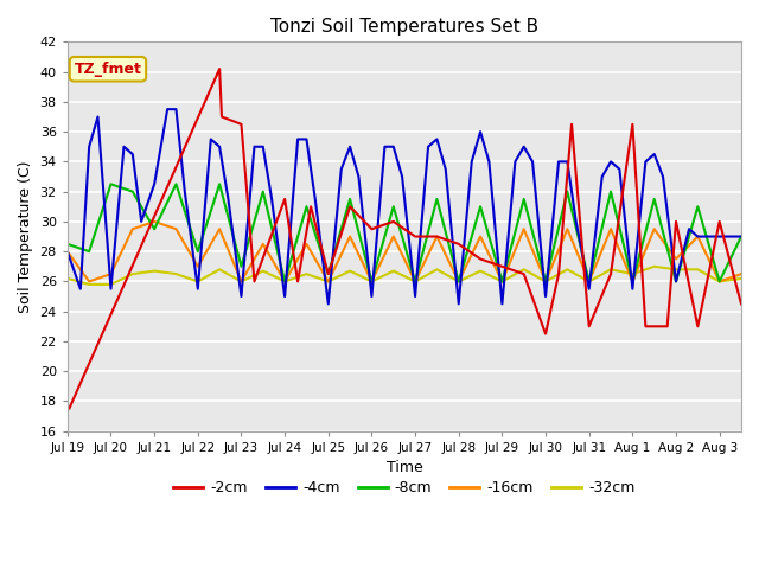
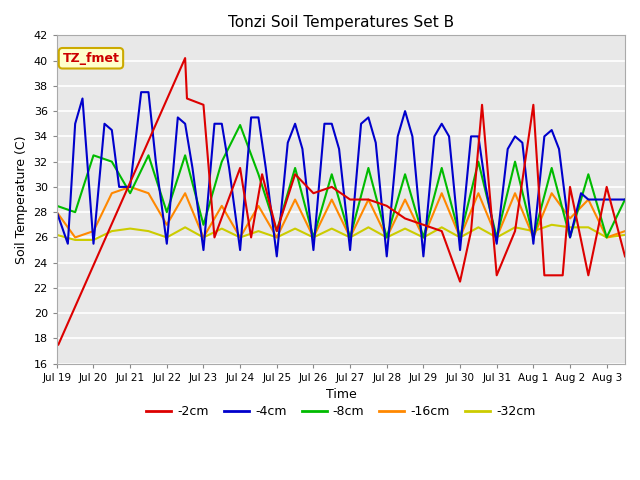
-4cm/Jul 21: 32.5 -> 30.0
-8cm/Jul 24: 26.0 -> 34.9
